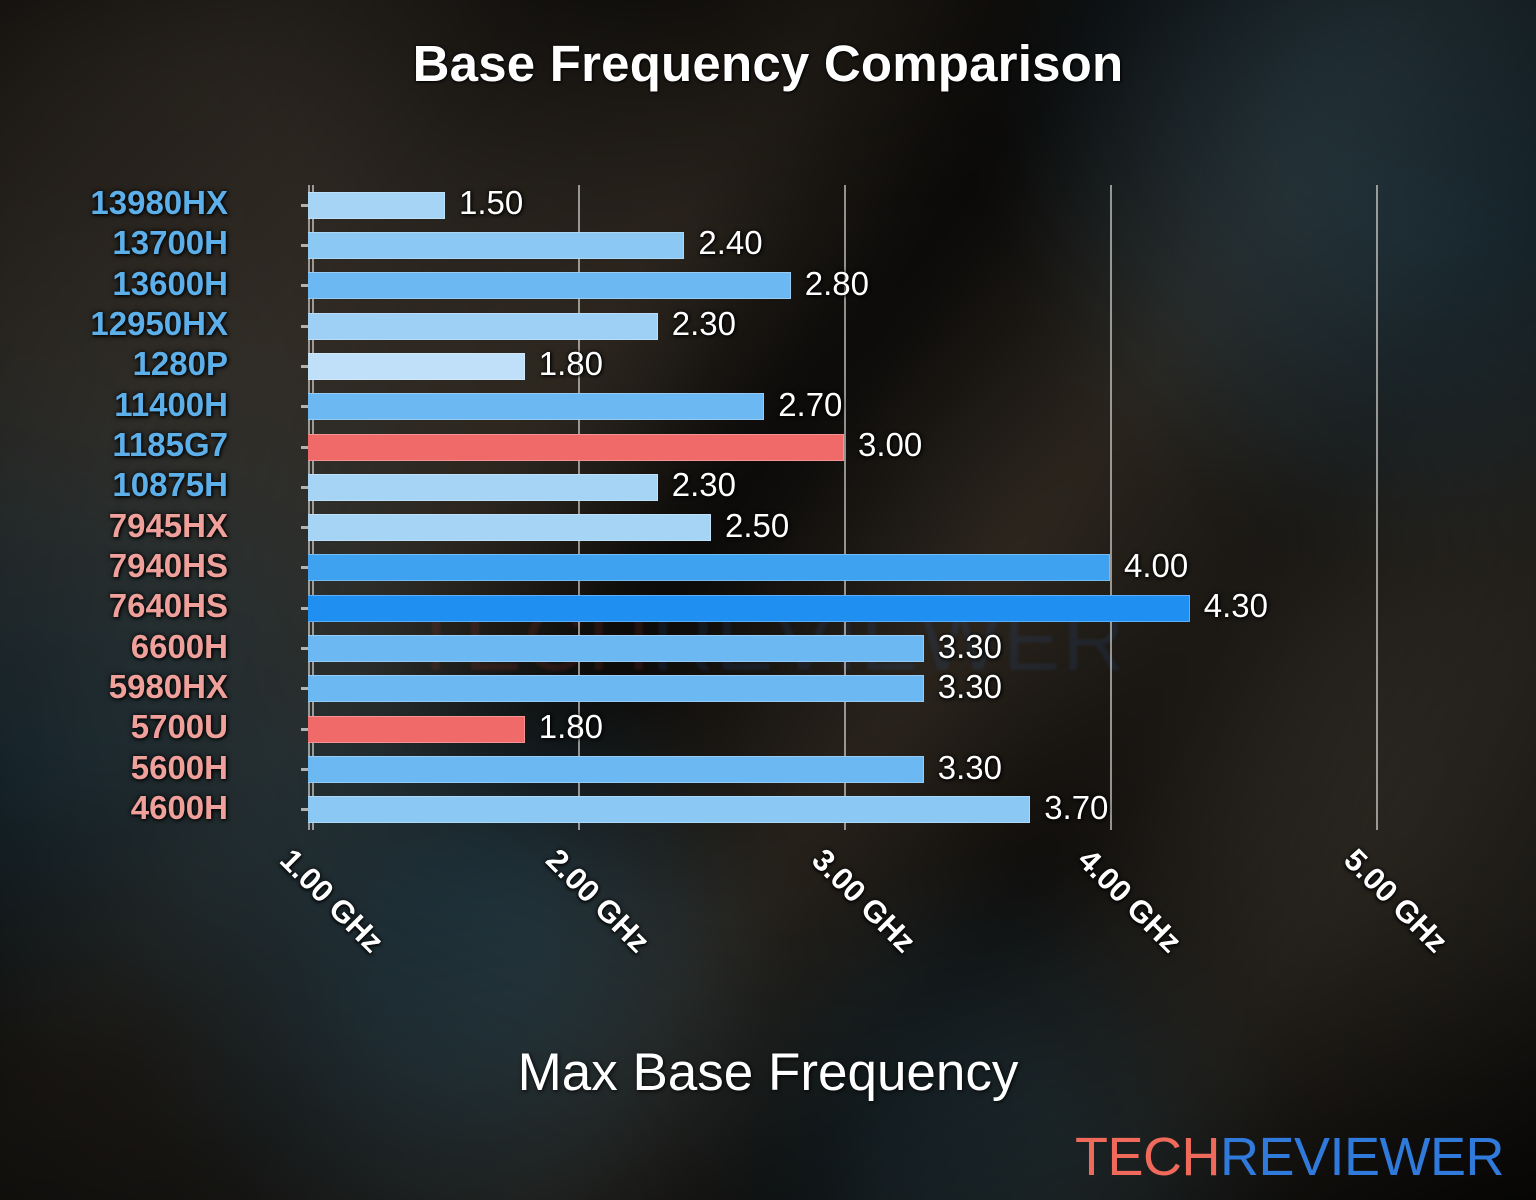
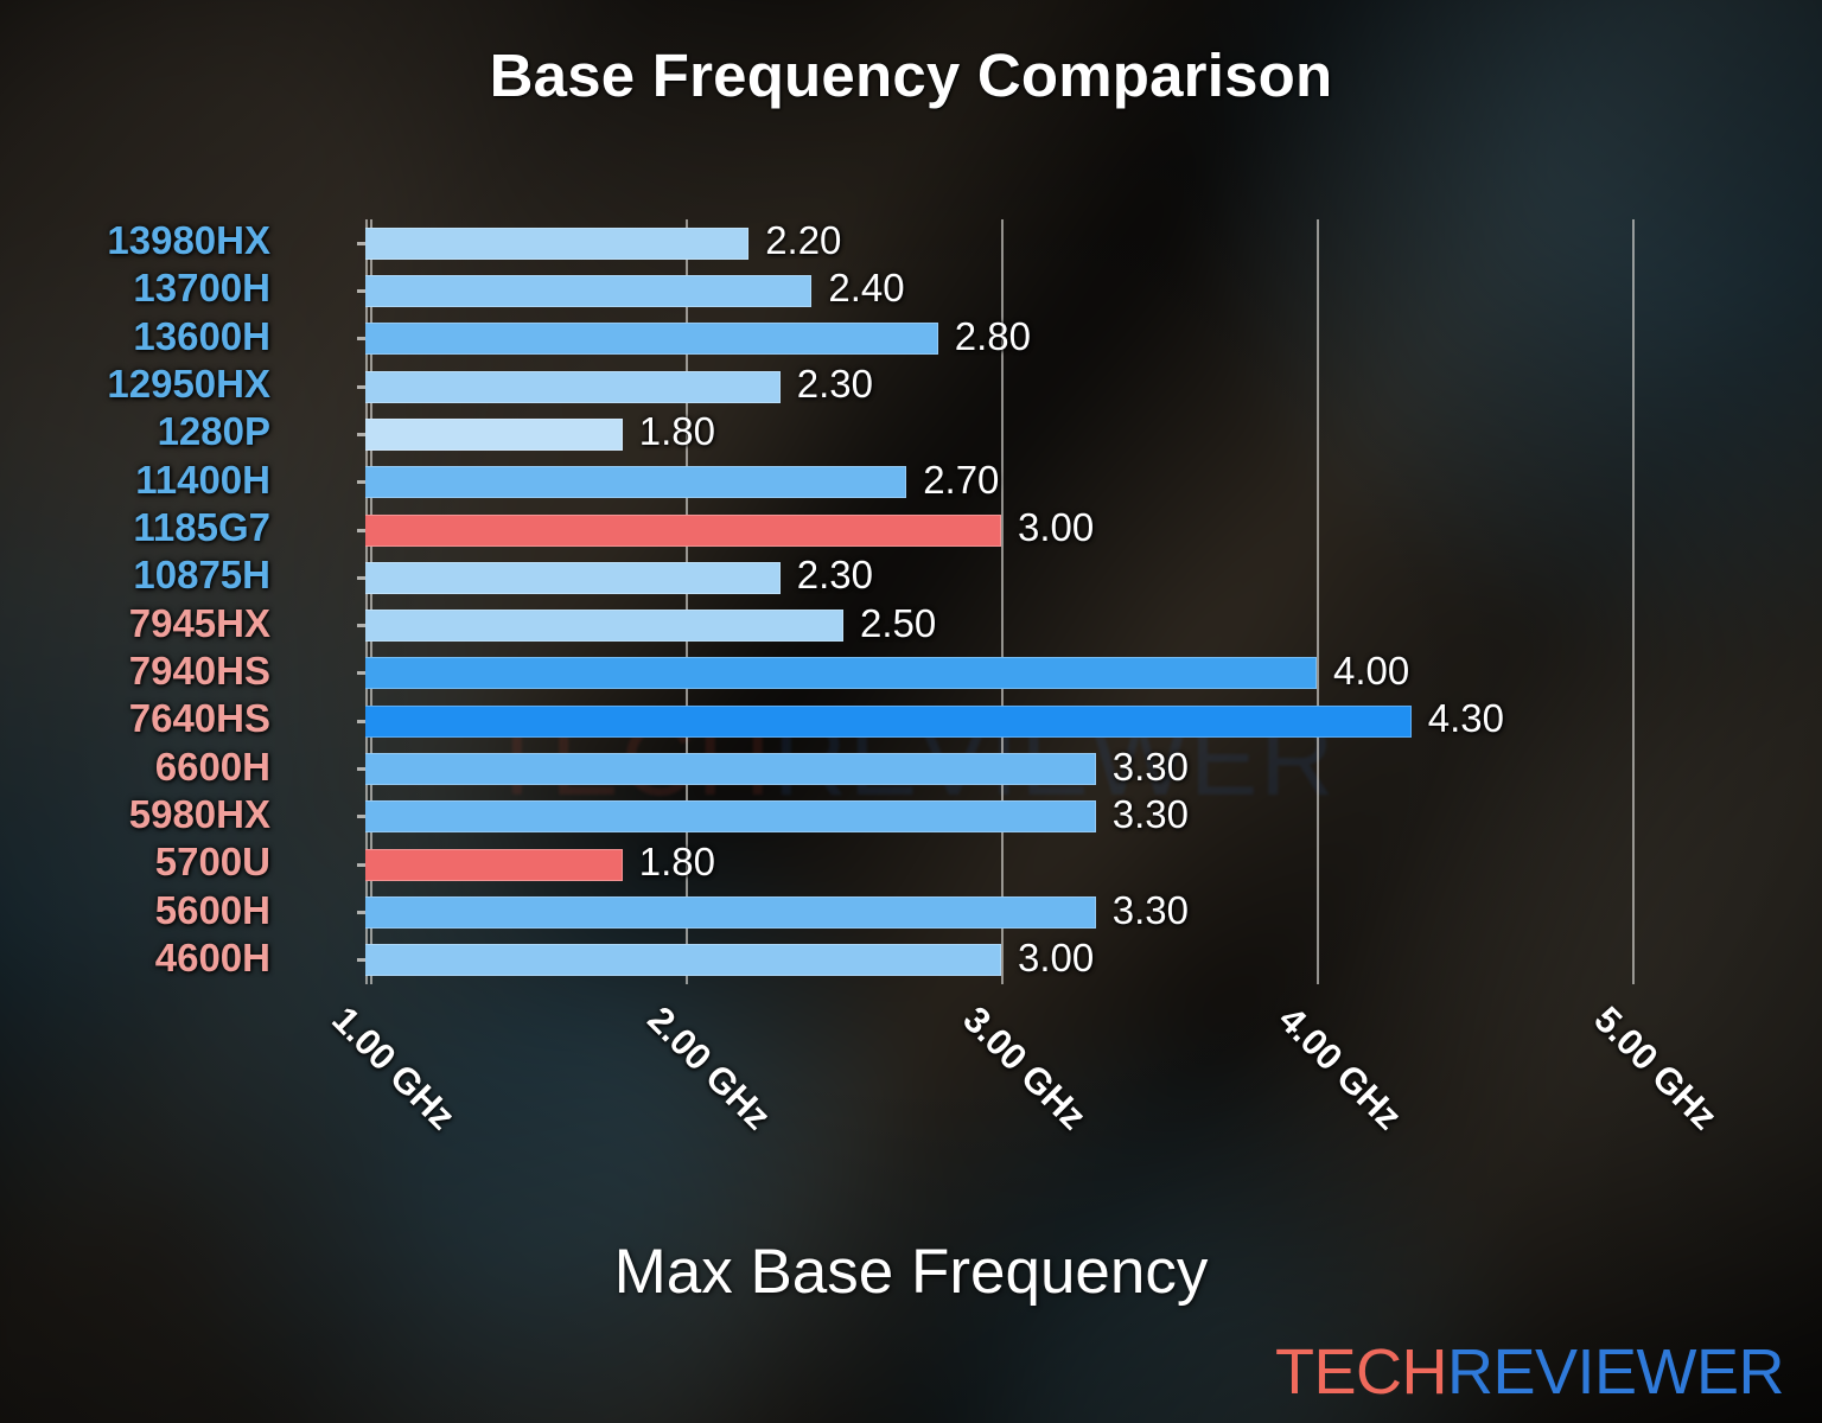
13980HX: 1.50 -> 2.20
4600H: 3.70 -> 3.00
